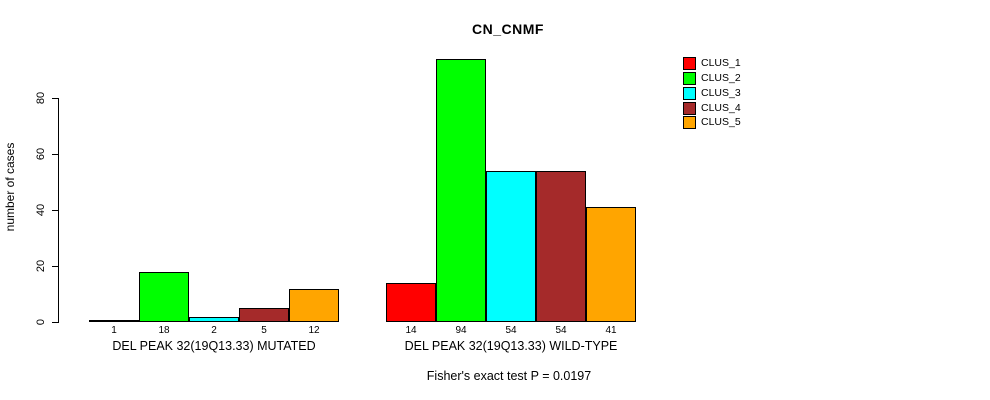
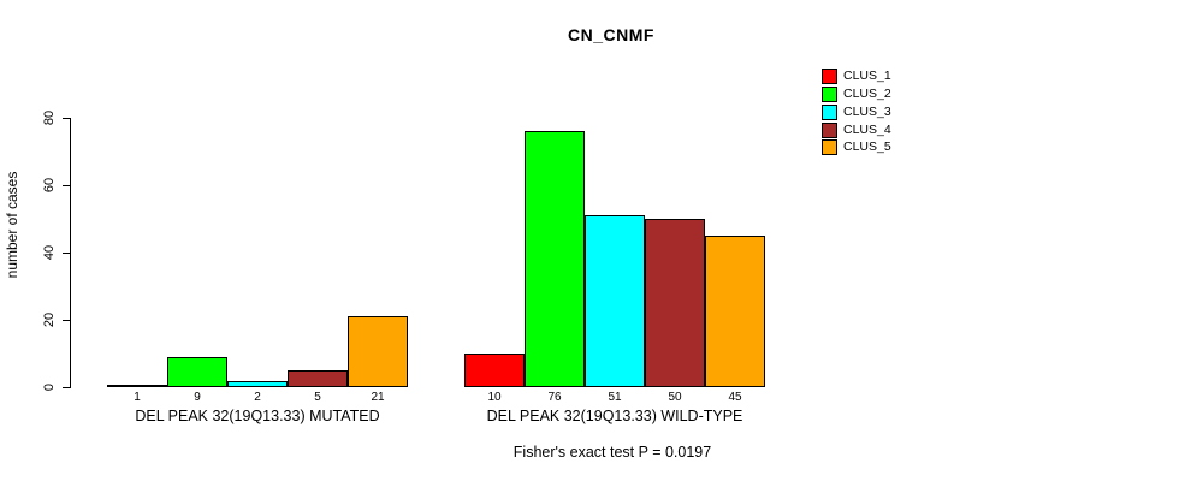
CLUS_2/DEL PEAK 32(19Q13.33) MUTATED: 18 -> 9
CLUS_5/DEL PEAK 32(19Q13.33) MUTATED: 12 -> 21
CLUS_1/DEL PEAK 32(19Q13.33) WILD-TYPE: 14 -> 10
CLUS_2/DEL PEAK 32(19Q13.33) WILD-TYPE: 94 -> 76
CLUS_3/DEL PEAK 32(19Q13.33) WILD-TYPE: 54 -> 51
CLUS_4/DEL PEAK 32(19Q13.33) WILD-TYPE: 54 -> 50
CLUS_5/DEL PEAK 32(19Q13.33) WILD-TYPE: 41 -> 45
